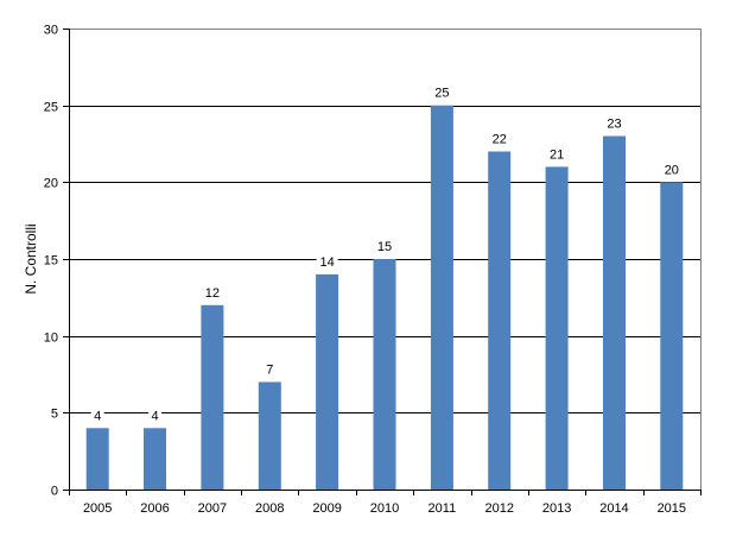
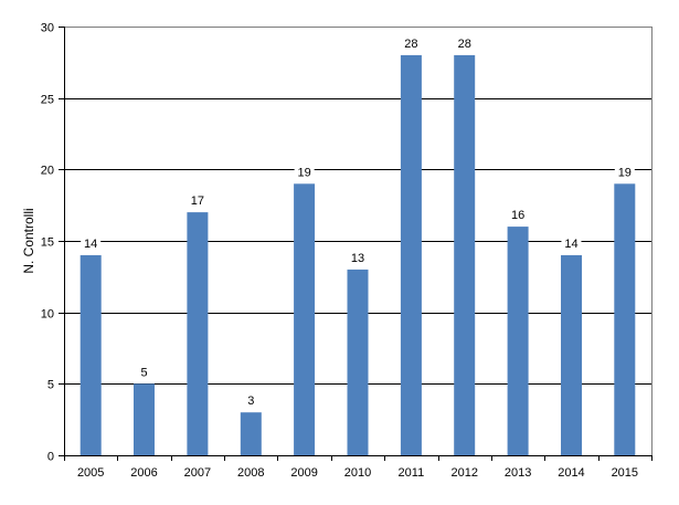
2005: 4 -> 14
2006: 4 -> 5
2007: 12 -> 17
2008: 7 -> 3
2009: 14 -> 19
2010: 15 -> 13
2011: 25 -> 28
2012: 22 -> 28
2013: 21 -> 16
2014: 23 -> 14
2015: 20 -> 19
